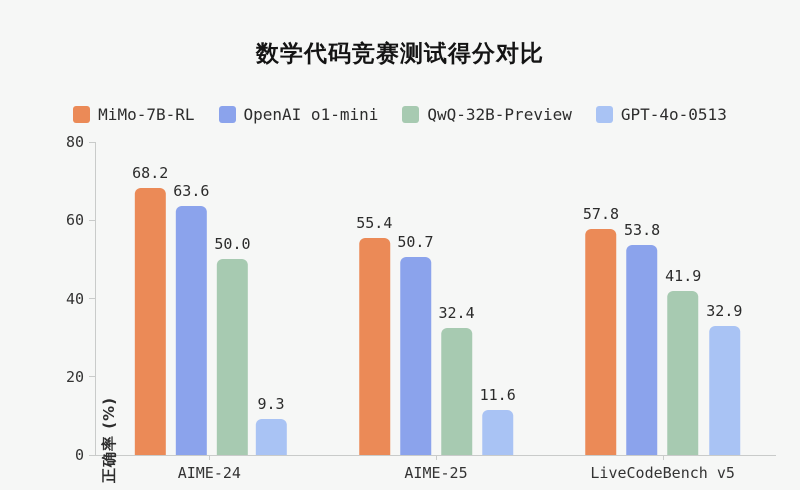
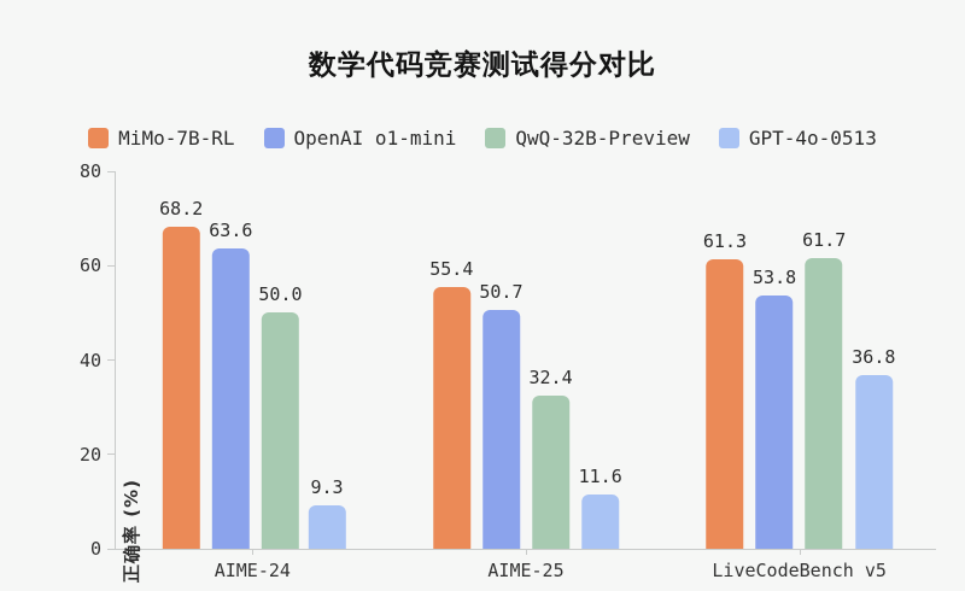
MiMo-7B-RL/LiveCodeBench v5: 57.8 -> 61.3
QwQ-32B-Preview/LiveCodeBench v5: 41.9 -> 61.7
GPT-4o-0513/LiveCodeBench v5: 32.9 -> 36.8
